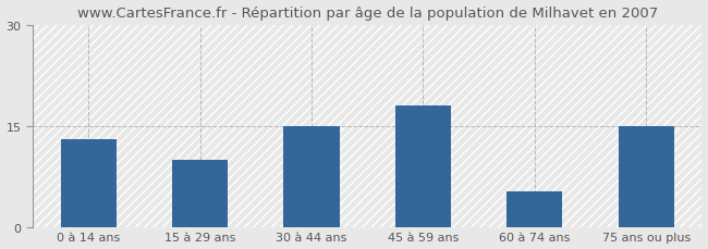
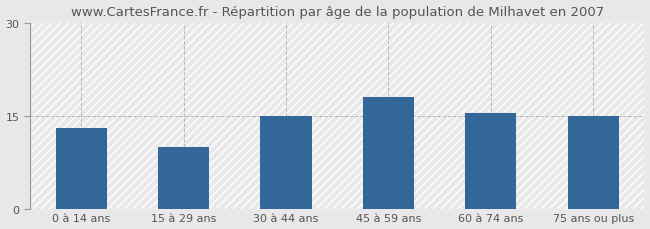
60 à 74 ans: 5.2 -> 15.5
